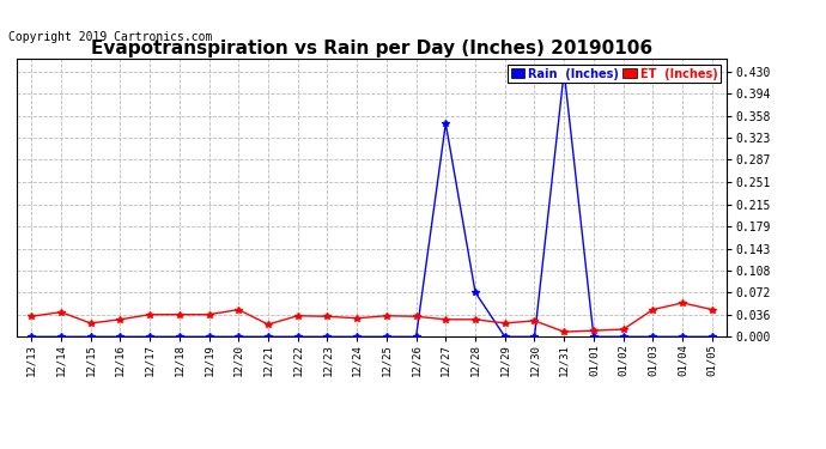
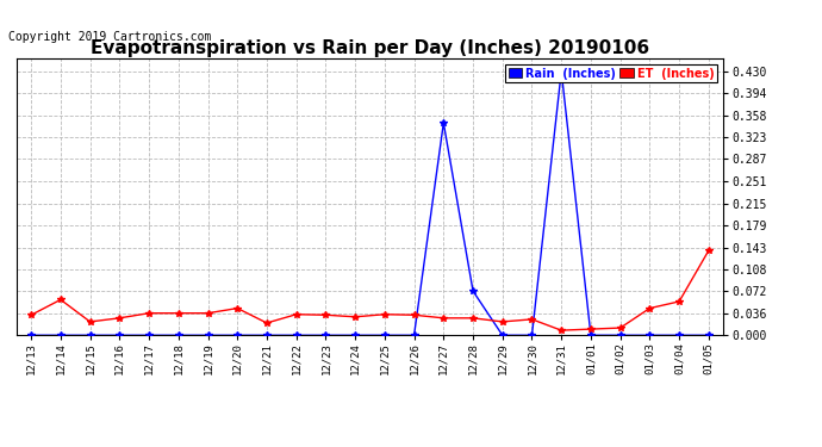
ET (Inches)/12/14: 0.040 -> 0.058
ET (Inches)/01/05: 0.044 -> 0.138
